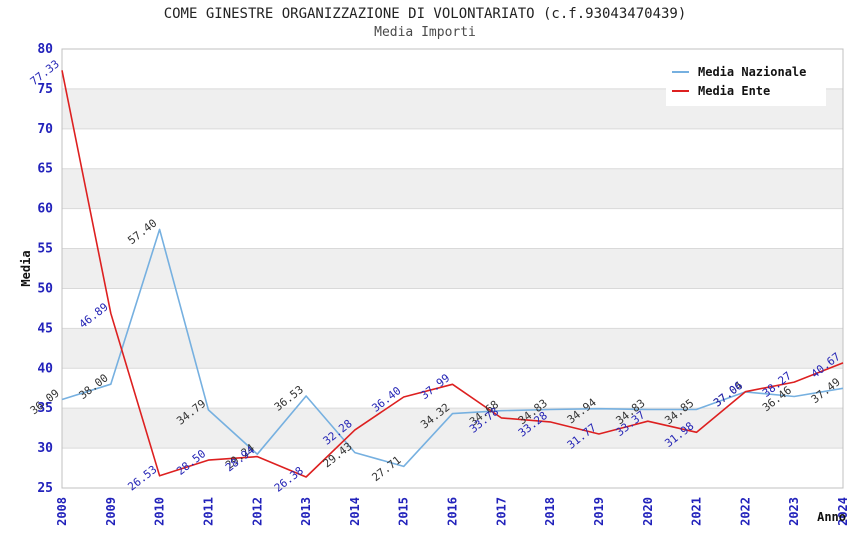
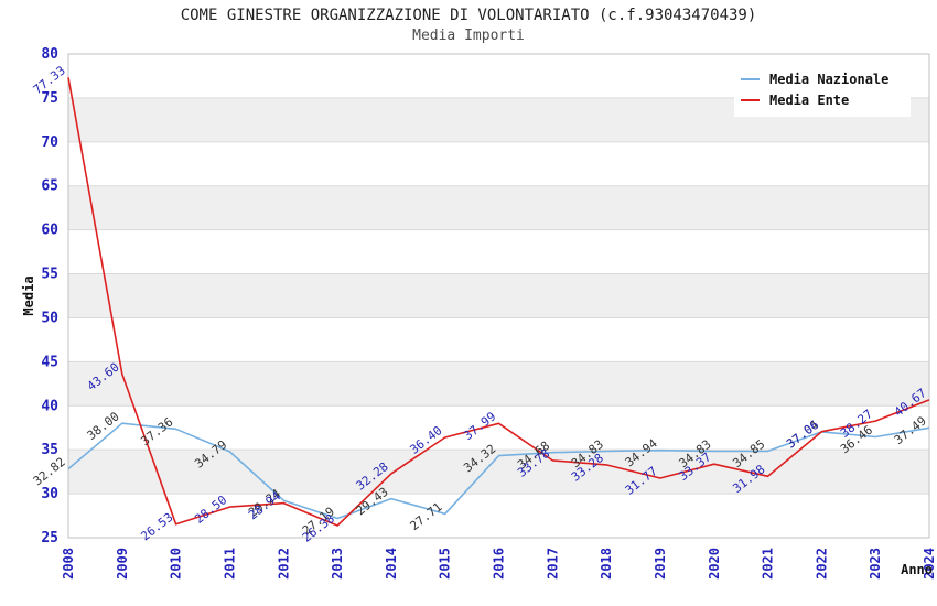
Media Nazionale/2008: 36.09 -> 32.82
Media Ente/2009: 46.89 -> 43.60
Media Nazionale/2010: 57.40 -> 37.36
Media Nazionale/2013: 36.53 -> 27.19
